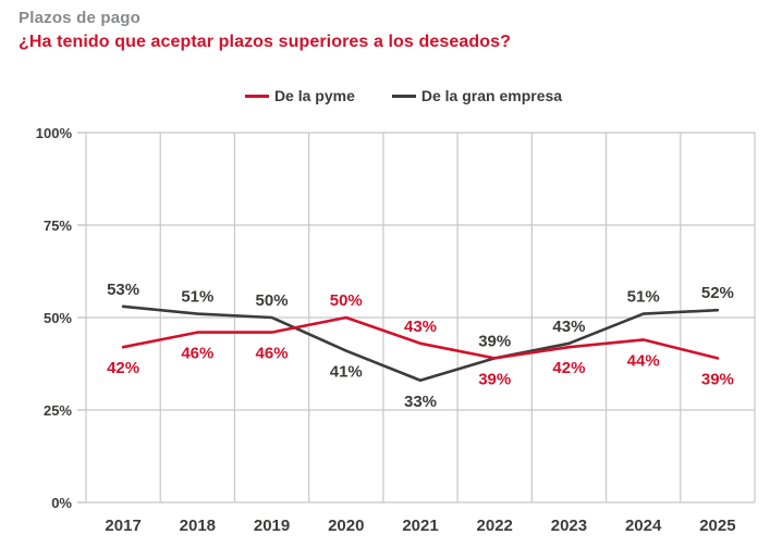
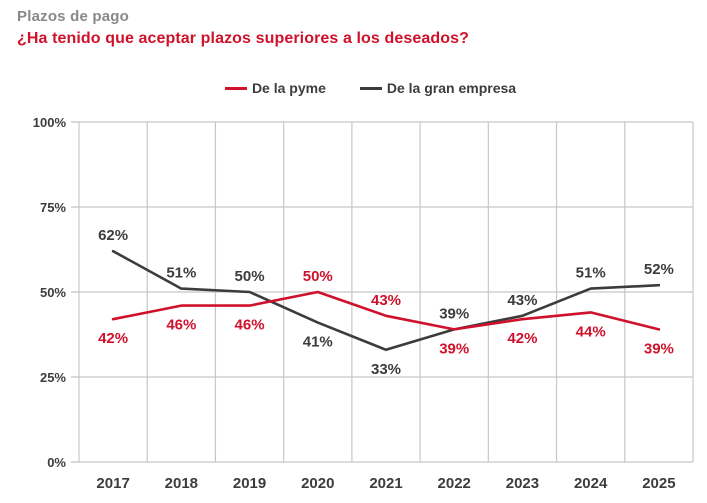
De la gran empresa/2017: 53% -> 62%
